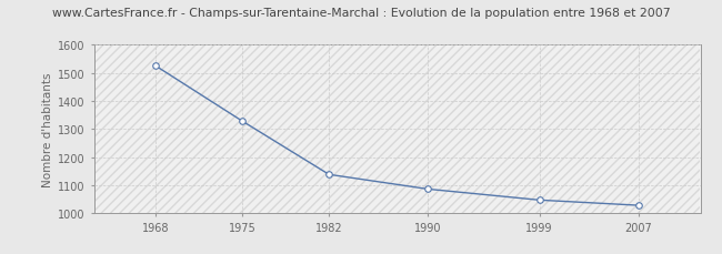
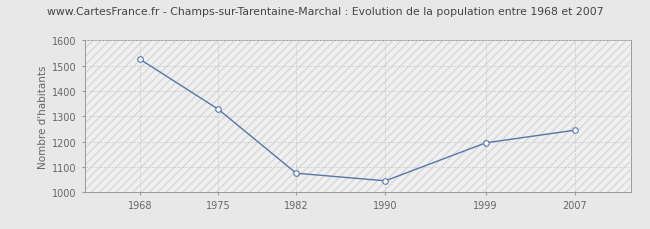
1982: 1138 -> 1075
1990: 1086 -> 1045
1999: 1047 -> 1195
2007: 1028 -> 1245
